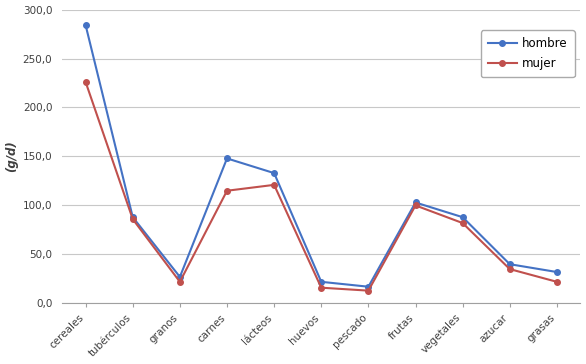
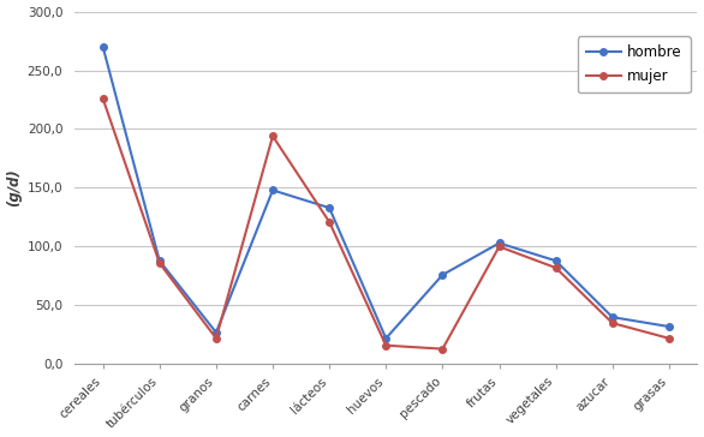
hombre/cereales: 284 -> 270
mujer/carnes: 115 -> 194
hombre/pescado: 17 -> 76
